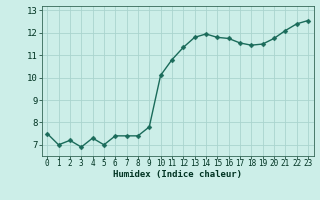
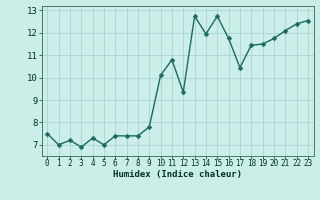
12: 11.35 -> 9.35
13: 11.80 -> 12.75
15: 11.80 -> 12.75
17: 11.55 -> 10.45
